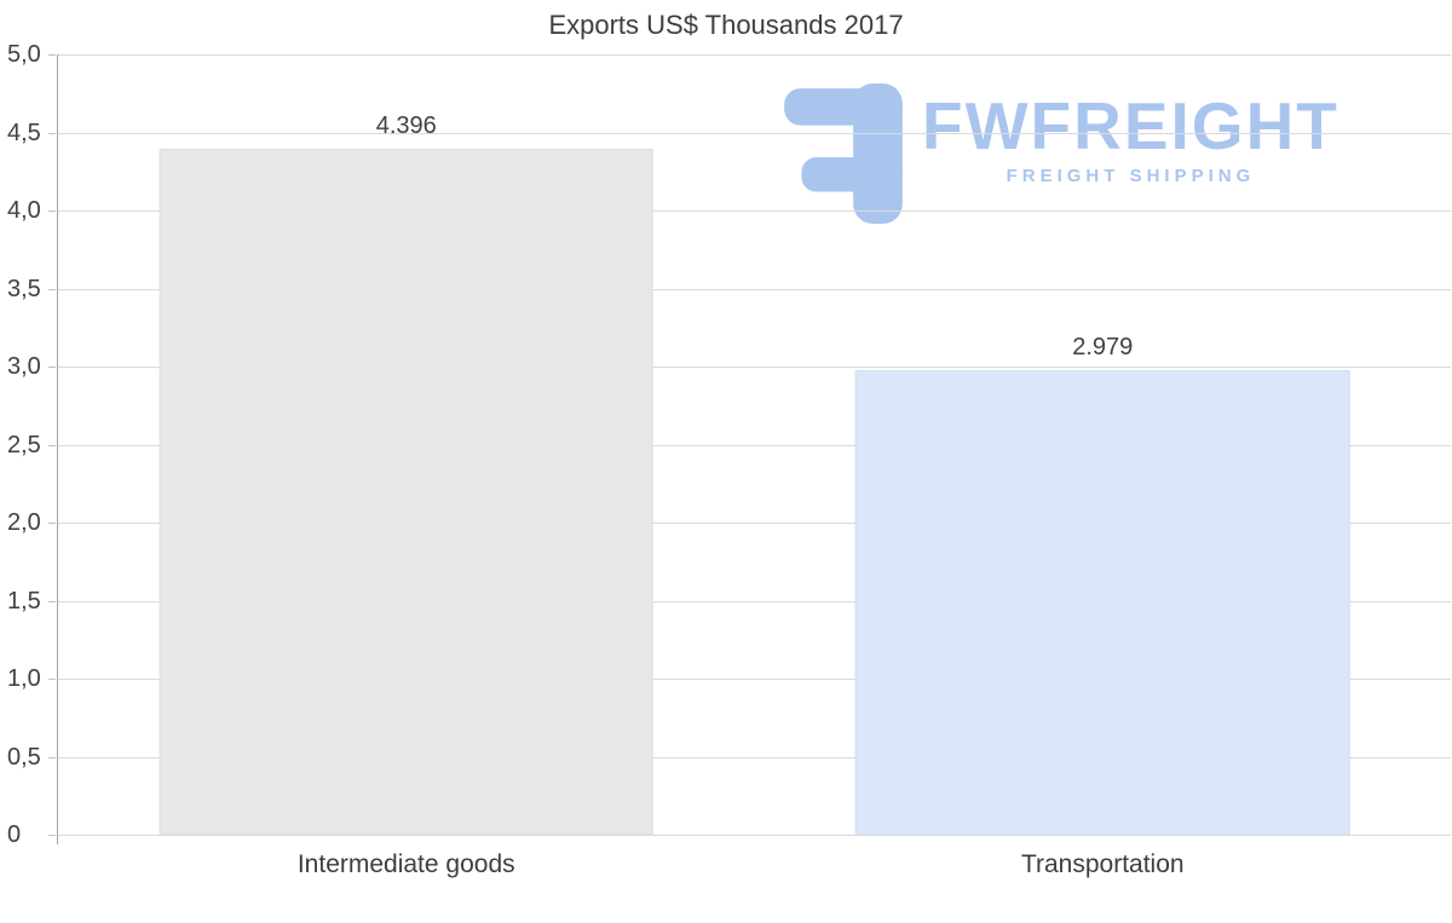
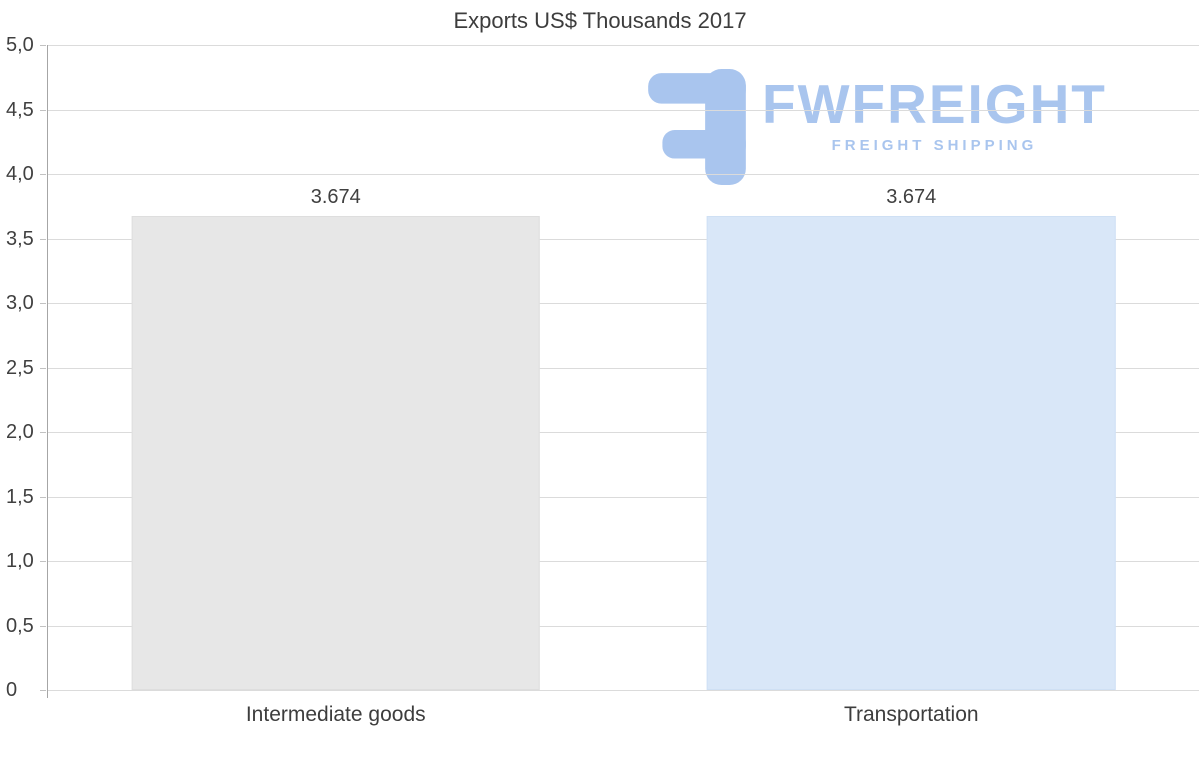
Intermediate goods: 4.396 -> 3.674
Transportation: 2.979 -> 3.674
